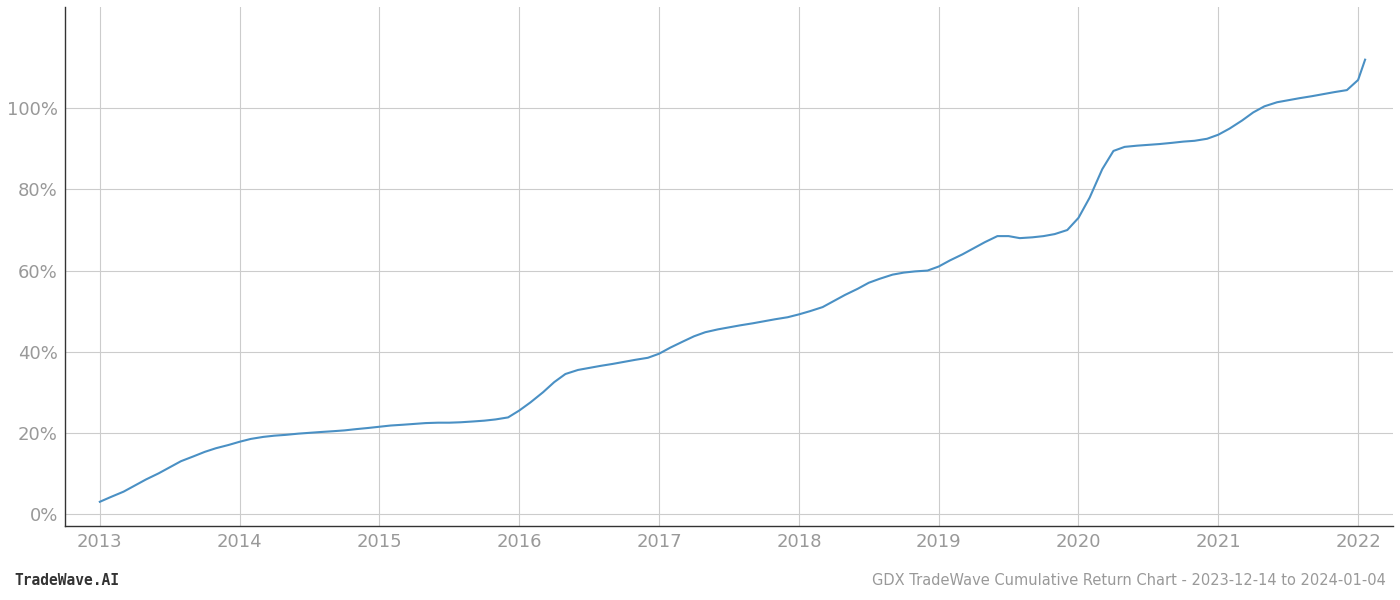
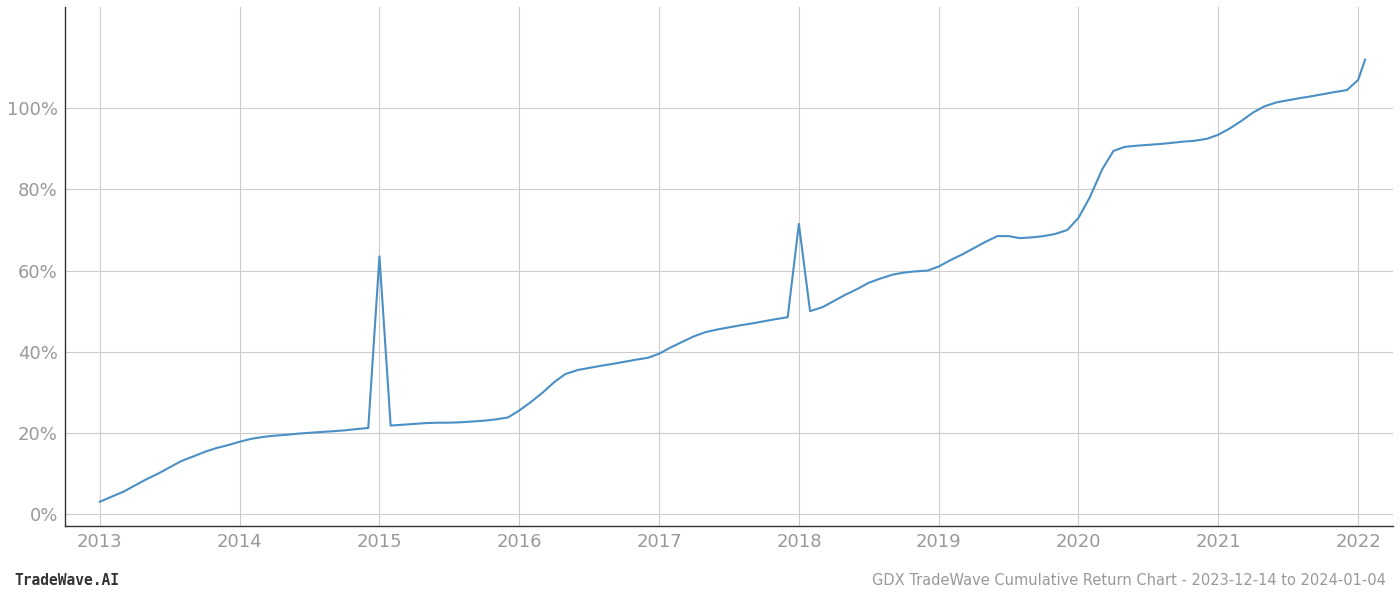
2015: 21.5% -> 63.5%
2018: 49.2% -> 71.5%
